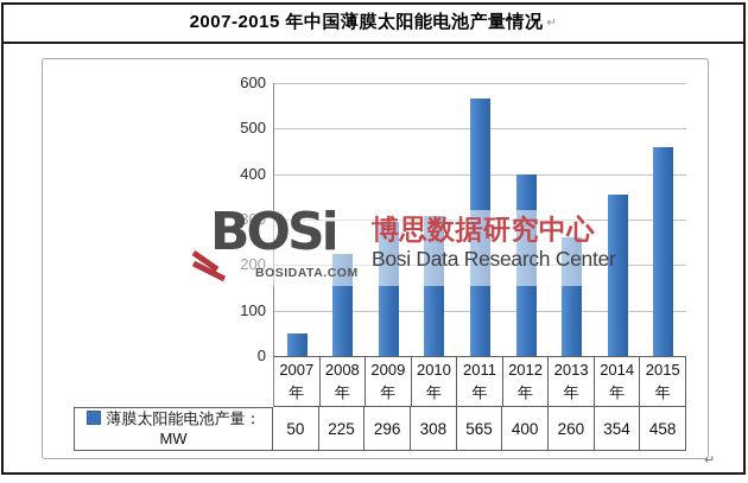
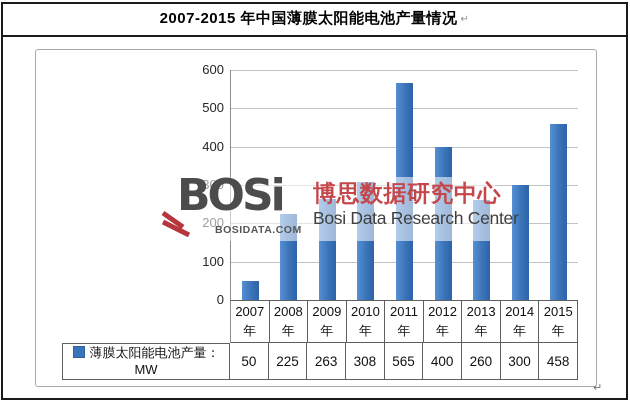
2009: 296 -> 263
2014: 354 -> 300
